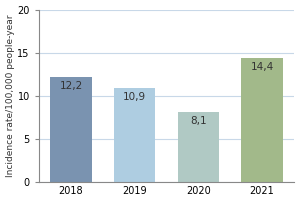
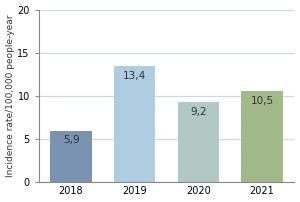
2018: 12,2 -> 5,9
2019: 10,9 -> 13,4
2020: 8,1 -> 9,2
2021: 14,4 -> 10,5
